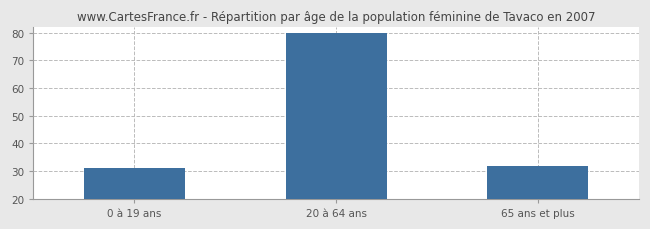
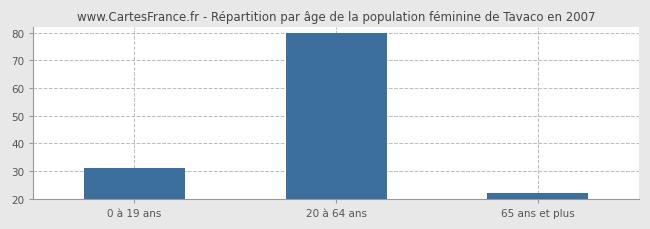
65 ans et plus: 32 -> 22
